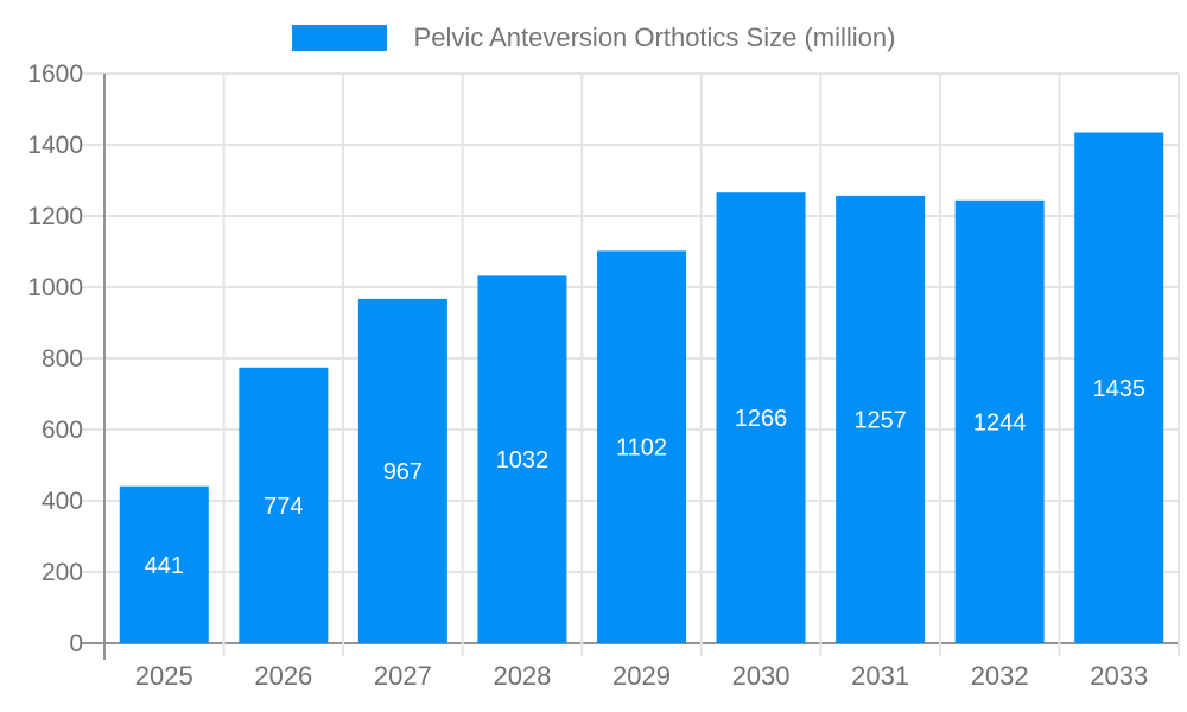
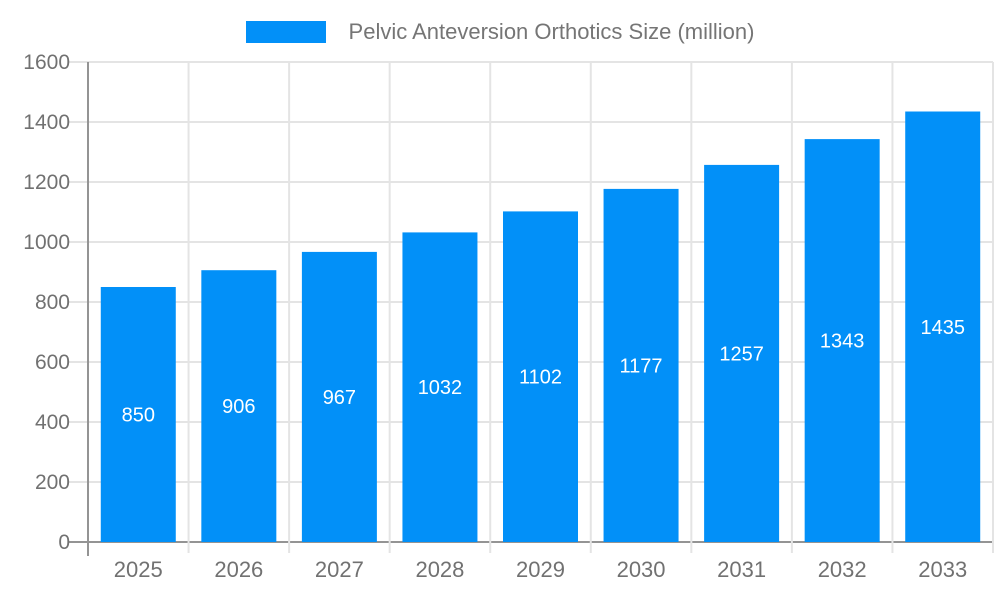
2025: 441 -> 850
2026: 774 -> 906
2030: 1266 -> 1177
2032: 1244 -> 1343
